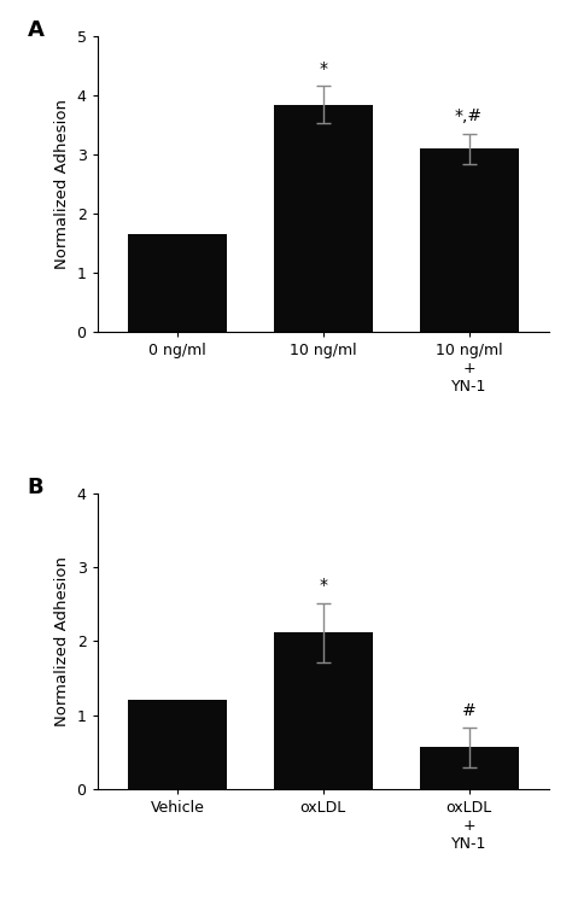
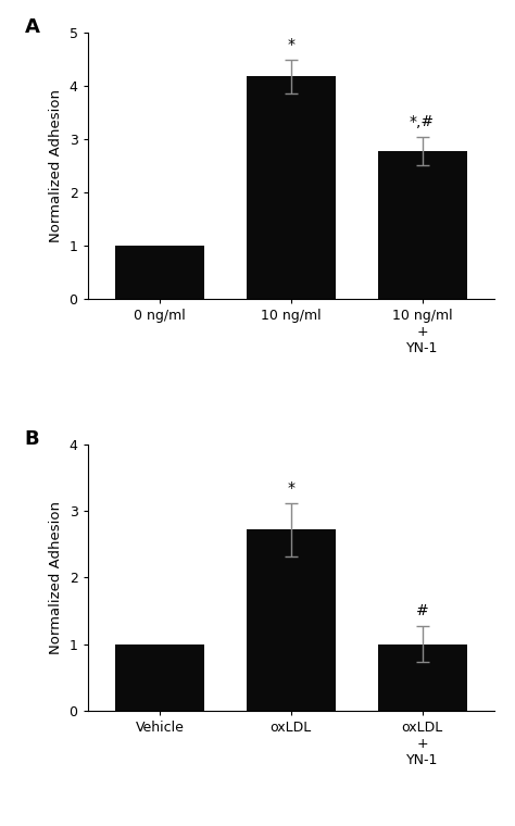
0 ng/ml: 1.65 -> 1.00
10 ng/ml: 3.85 -> 4.18
10 ng/ml + YN-1: 3.10 -> 2.78
Vehicle: 1.20 -> 1.00
oxLDL: 2.12 -> 2.72
oxLDL + YN-1: 0.56 -> 1.00
